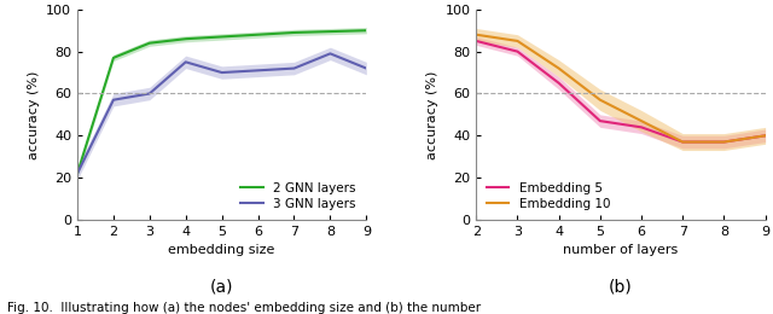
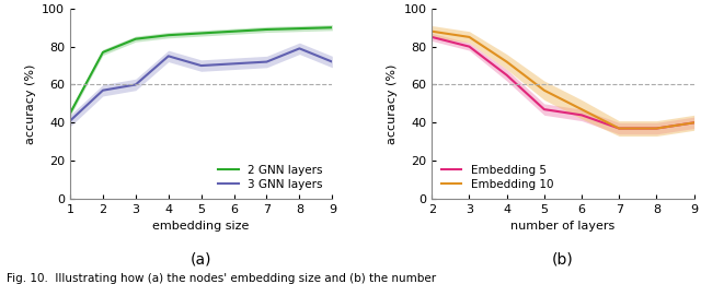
2 GNN layers/1: 22 -> 45
3 GNN layers/1: 22 -> 41
